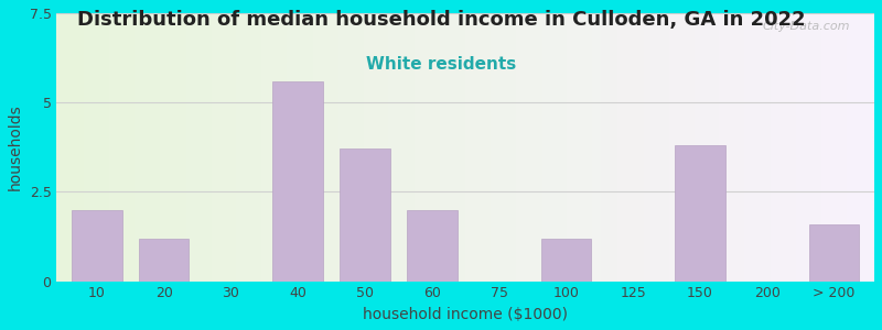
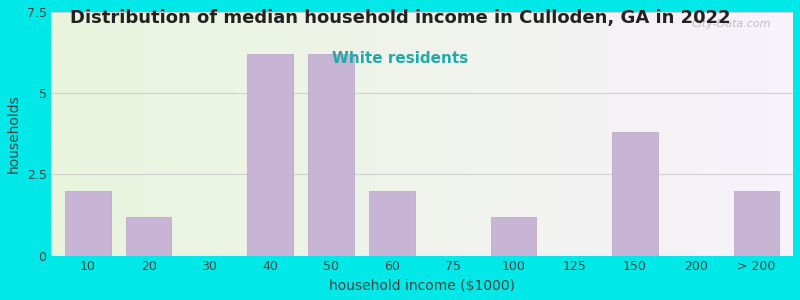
40: 5.6 -> 6.2
50: 3.7 -> 6.2
> 200: 1.6 -> 2.0
